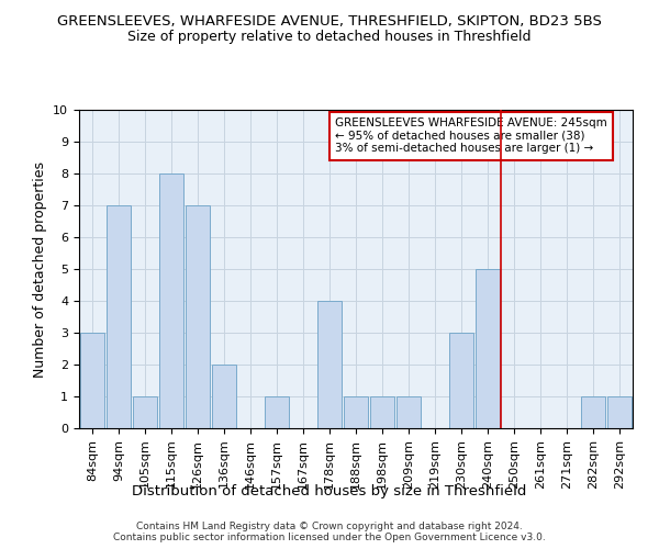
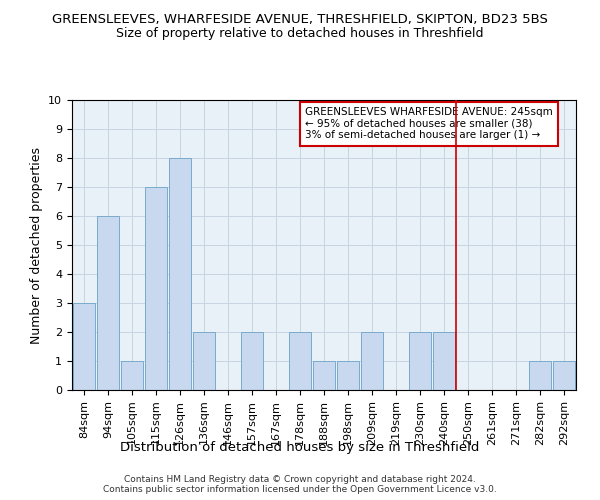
94sqm: 7 -> 6
115sqm: 8 -> 7
126sqm: 7 -> 8
157sqm: 1 -> 2
178sqm: 4 -> 2
209sqm: 1 -> 2
230sqm: 3 -> 2
240sqm: 5 -> 2
